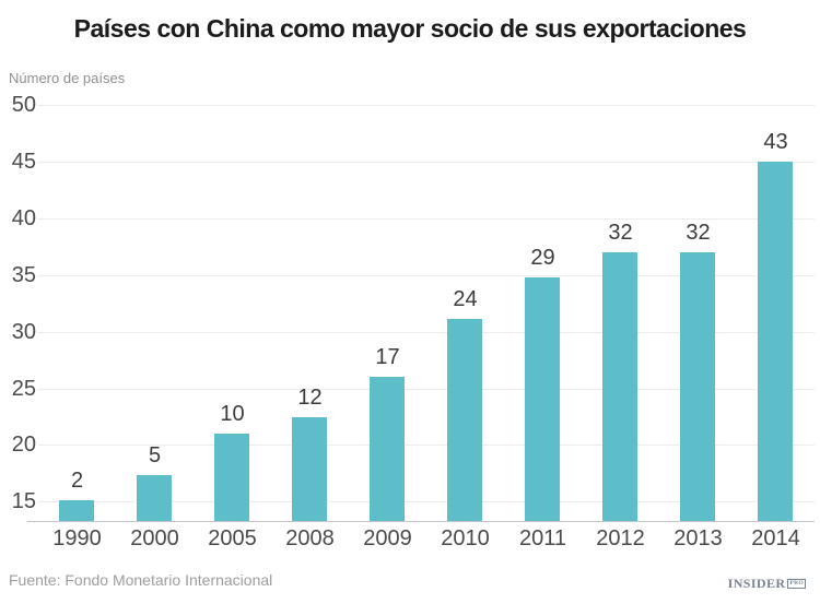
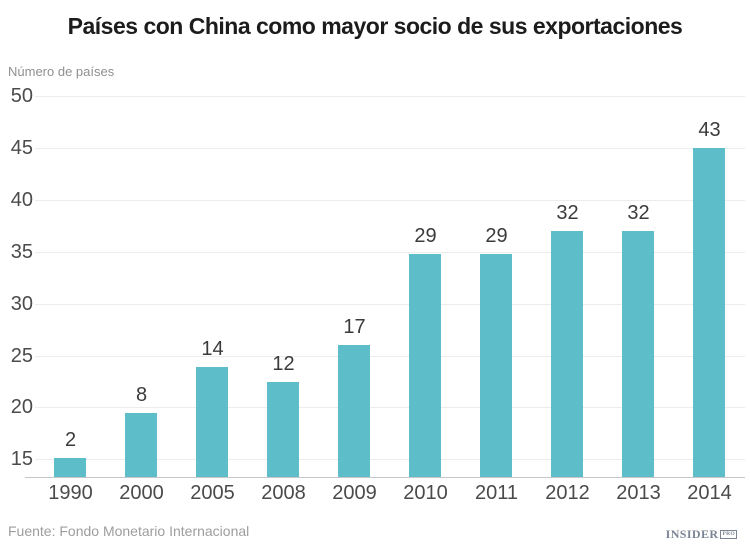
2000: 5 -> 8
2005: 10 -> 14
2010: 24 -> 29
